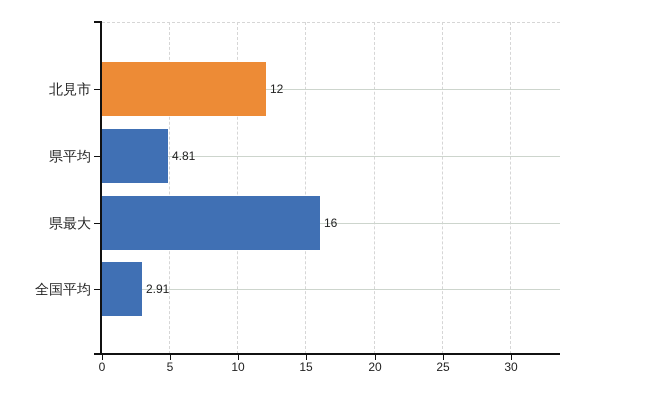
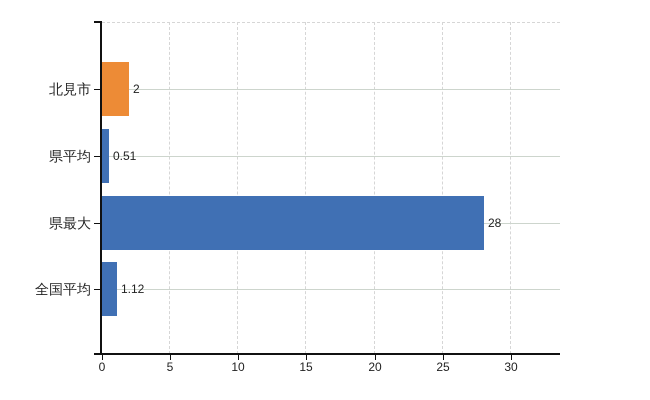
北見市: 12 -> 2
県平均: 4.81 -> 0.51
県最大: 16 -> 28
全国平均: 2.91 -> 1.12
